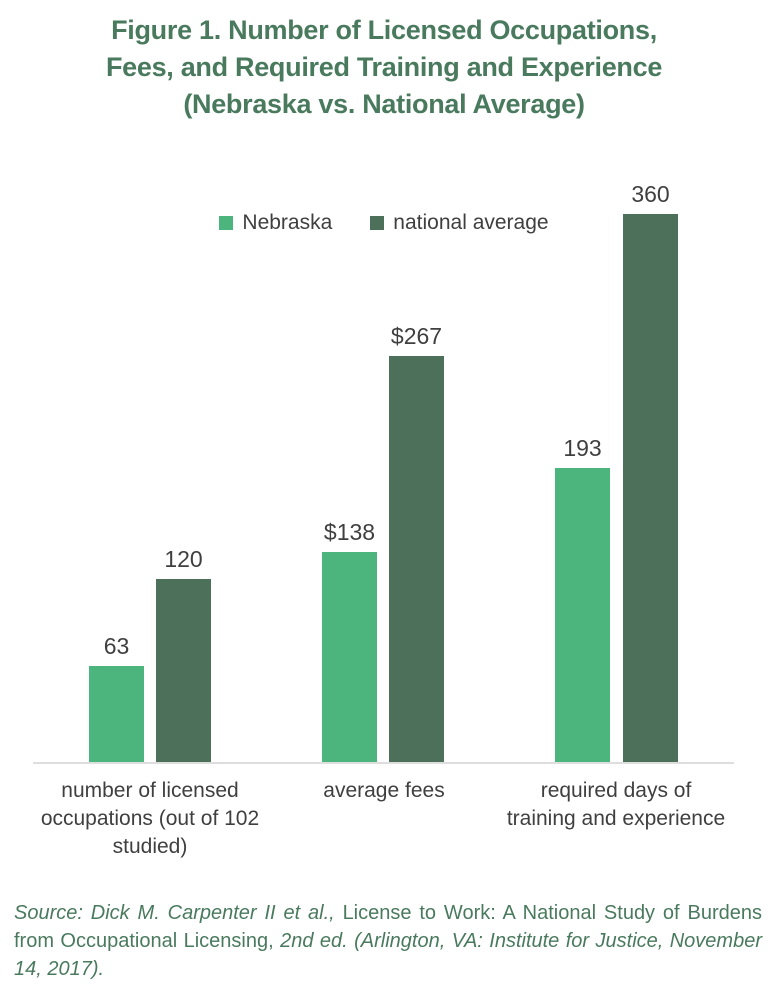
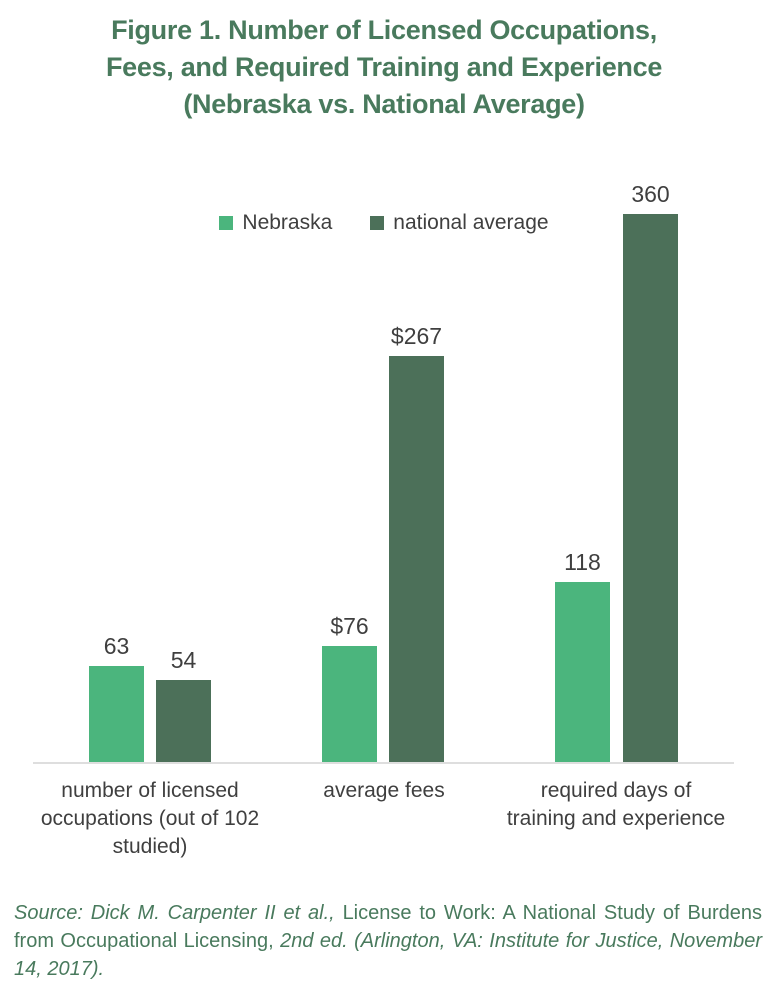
national average/number of licensed occupations (out of 102 studied): 120 -> 54
Nebraska/average fees: $138 -> $76
Nebraska/required days of training and experience: 193 -> 118
